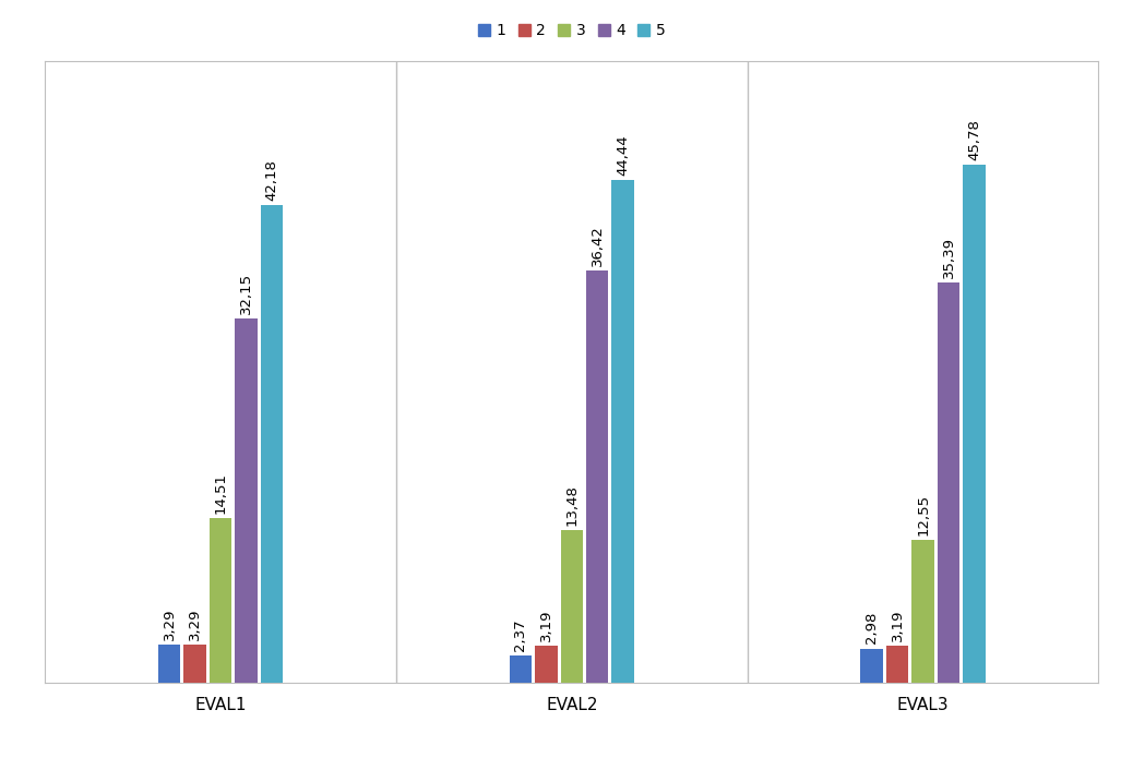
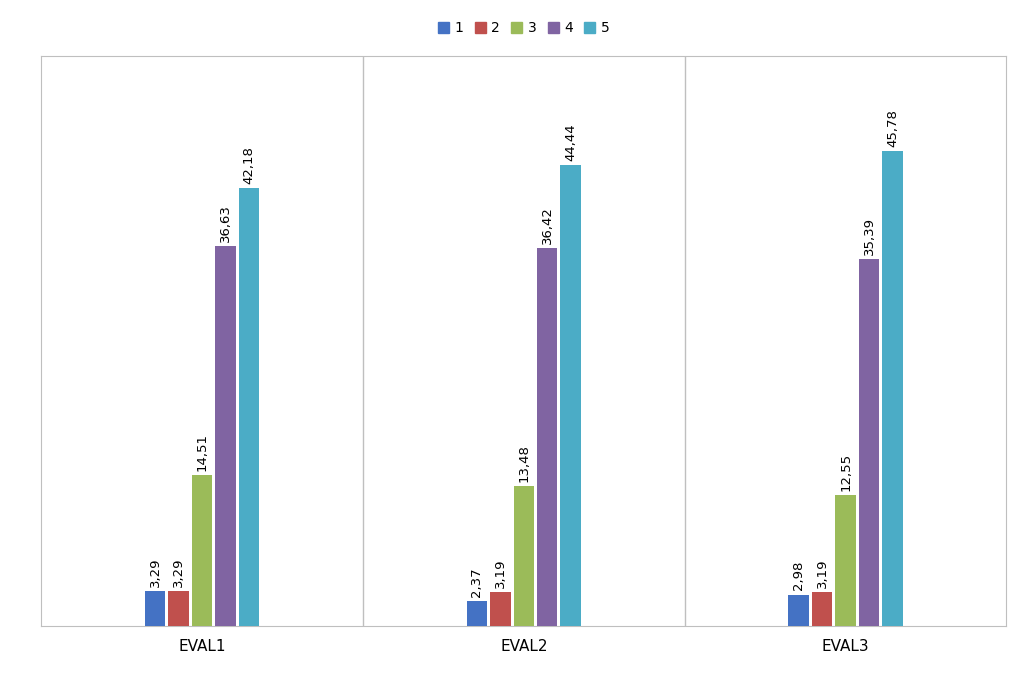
4/EVAL1: 32,15 -> 36,63
